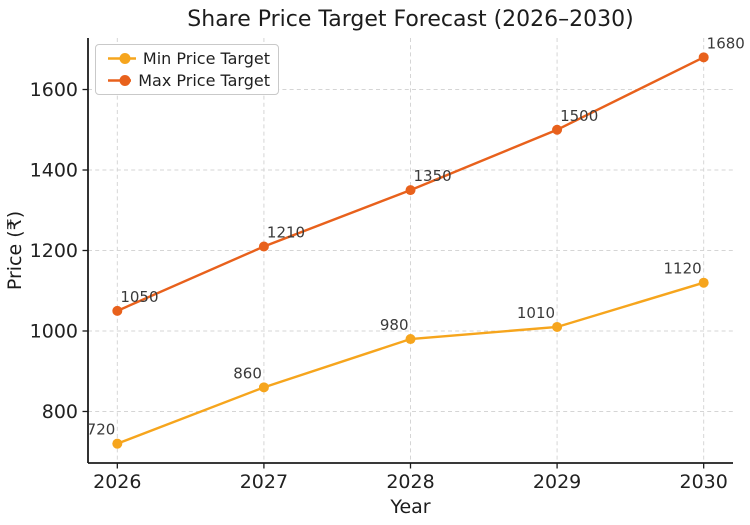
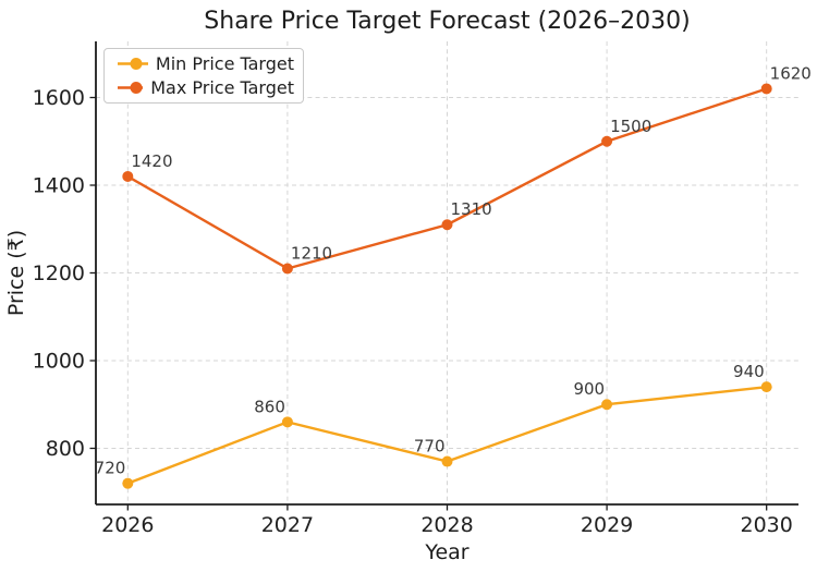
Max Price Target/2026: 1050 -> 1420
Min Price Target/2028: 980 -> 770
Max Price Target/2028: 1350 -> 1310
Min Price Target/2029: 1010 -> 900
Min Price Target/2030: 1120 -> 940
Max Price Target/2030: 1680 -> 1620
